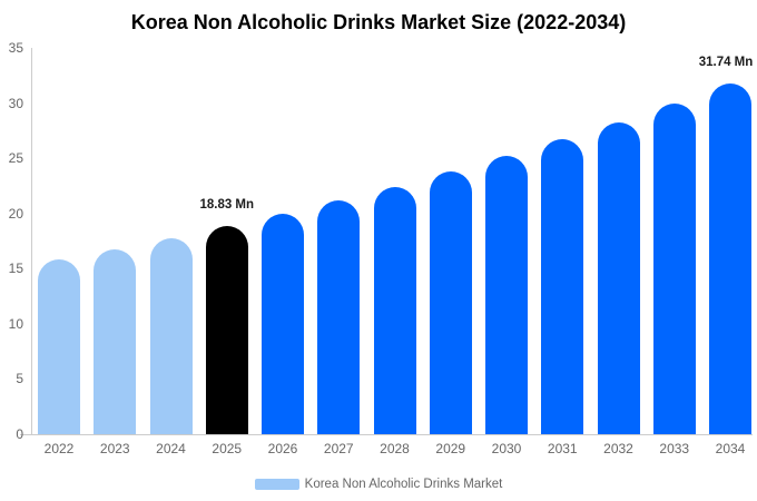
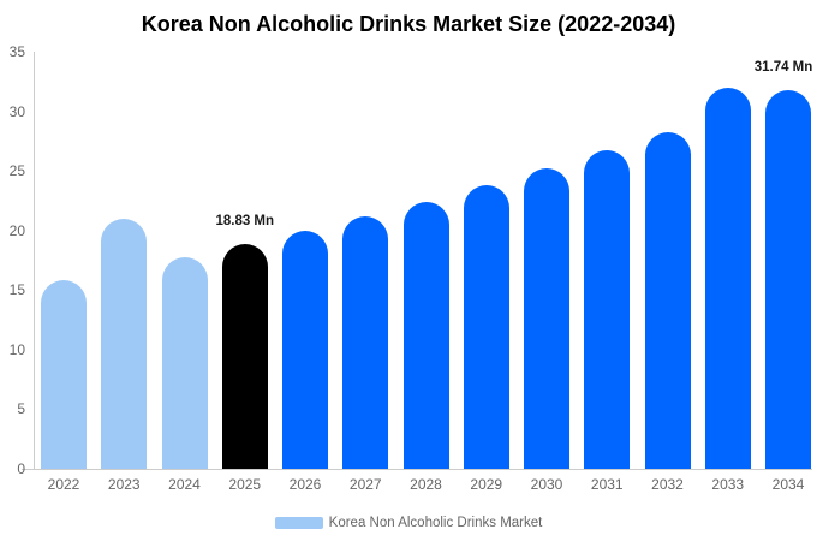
2023: 17 -> 21
2033: 30 -> 32
